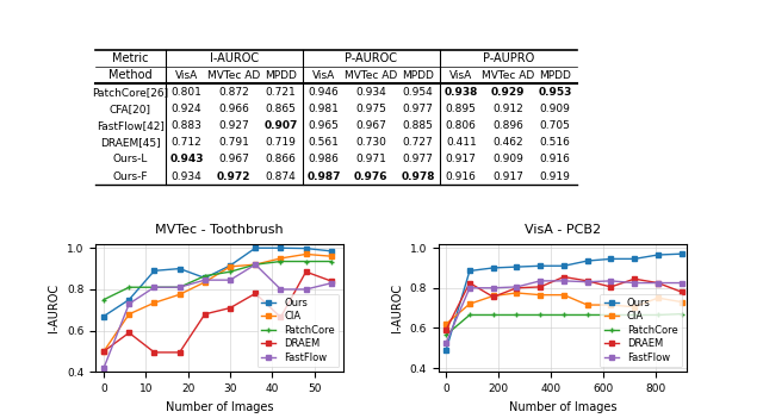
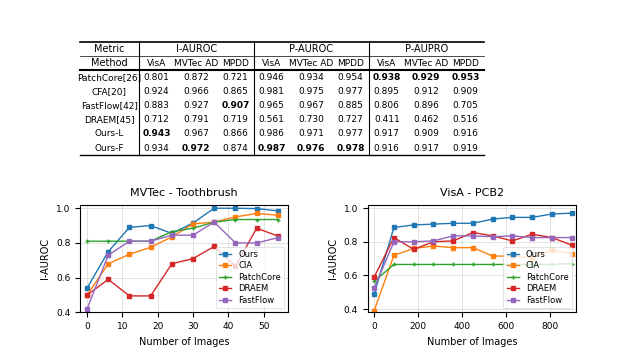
MVTec - Toothbrush/Ours/0: 0.67 -> 0.54
MVTec - Toothbrush/PatchCore/0: 0.75 -> 0.81
VisA - PCB2/CIA/0: 0.62 -> 0.39
